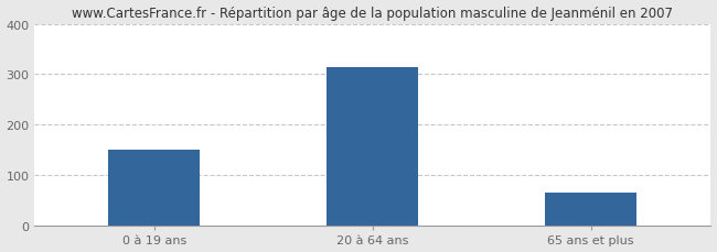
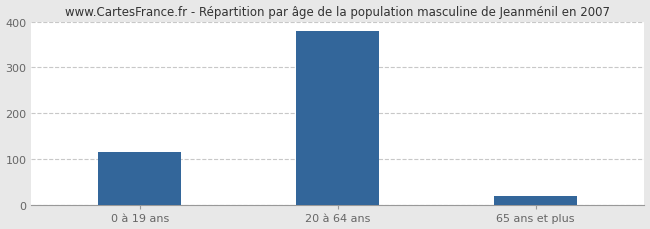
0 à 19 ans: 150 -> 115
20 à 64 ans: 314 -> 380
65 ans et plus: 65 -> 20
